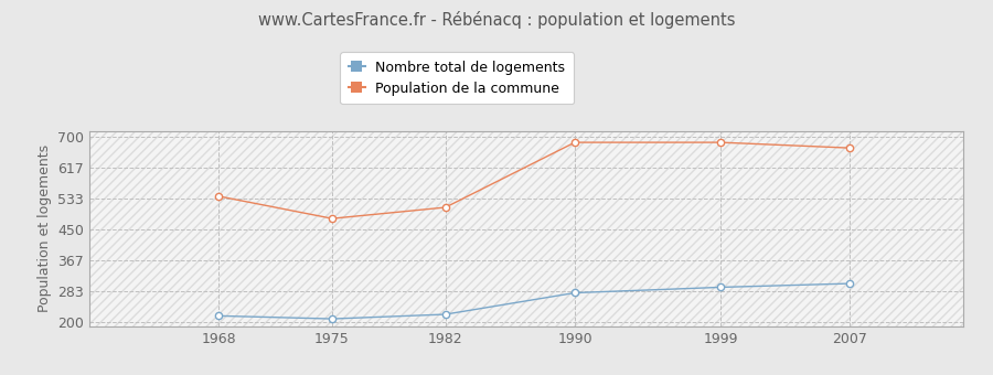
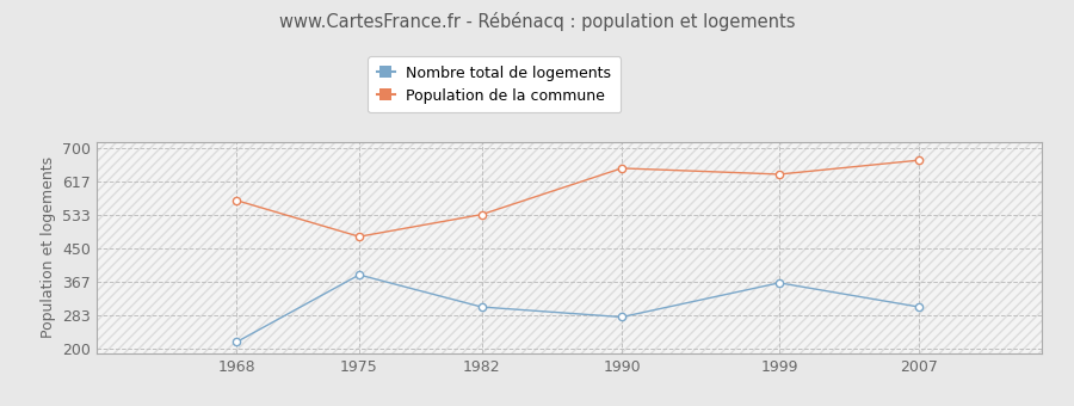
Population de la commune/1968: 540 -> 570
Nombre total de logements/1975: 210 -> 385
Nombre total de logements/1982: 222 -> 305
Population de la commune/1982: 510 -> 535
Population de la commune/1990: 685 -> 650
Nombre total de logements/1999: 295 -> 365
Population de la commune/1999: 685 -> 635
